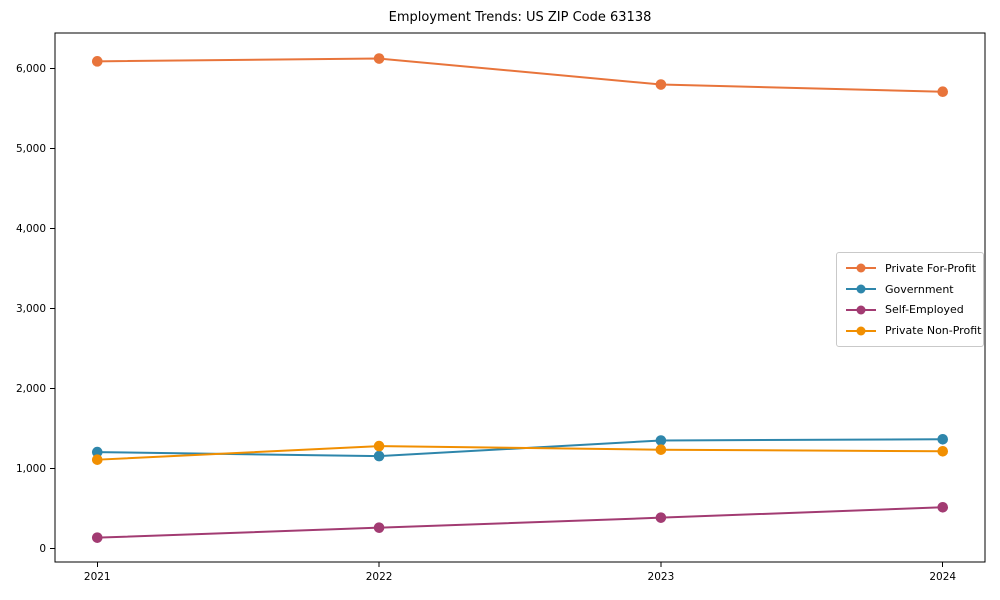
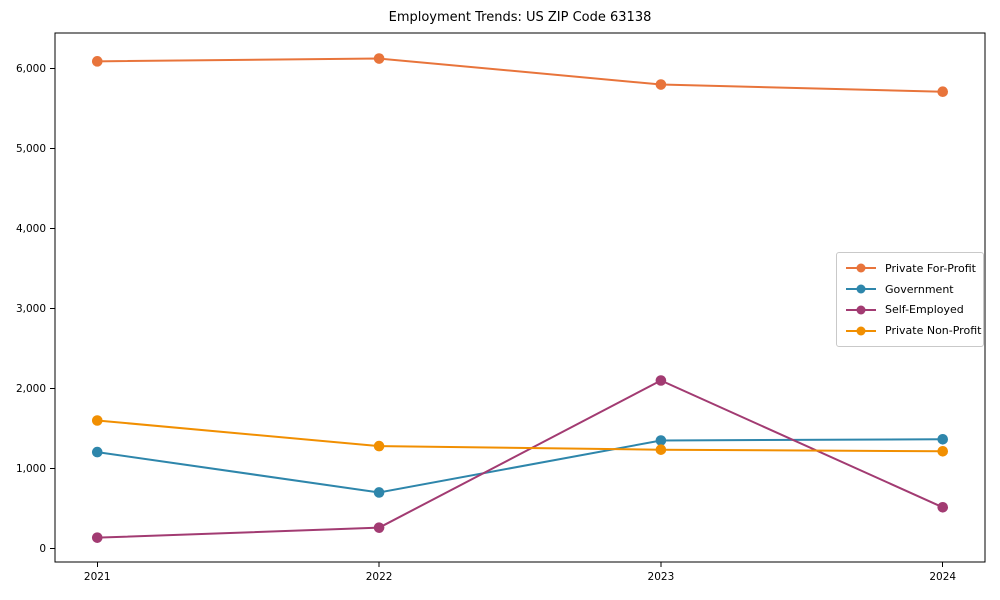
Private Non-Profit/2021: 1100 -> 1600
Government/2022: 1200 -> 700
Self-Employed/2023: 400 -> 2100
